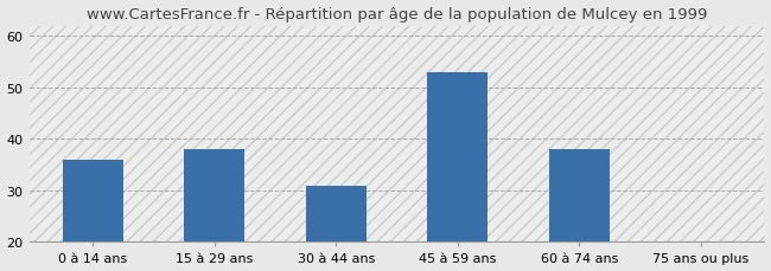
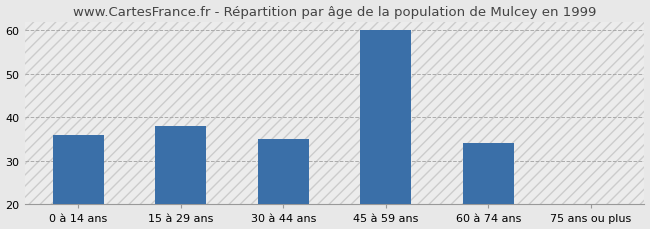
30 à 44 ans: 31 -> 35
45 à 59 ans: 53 -> 60
60 à 74 ans: 38 -> 34
